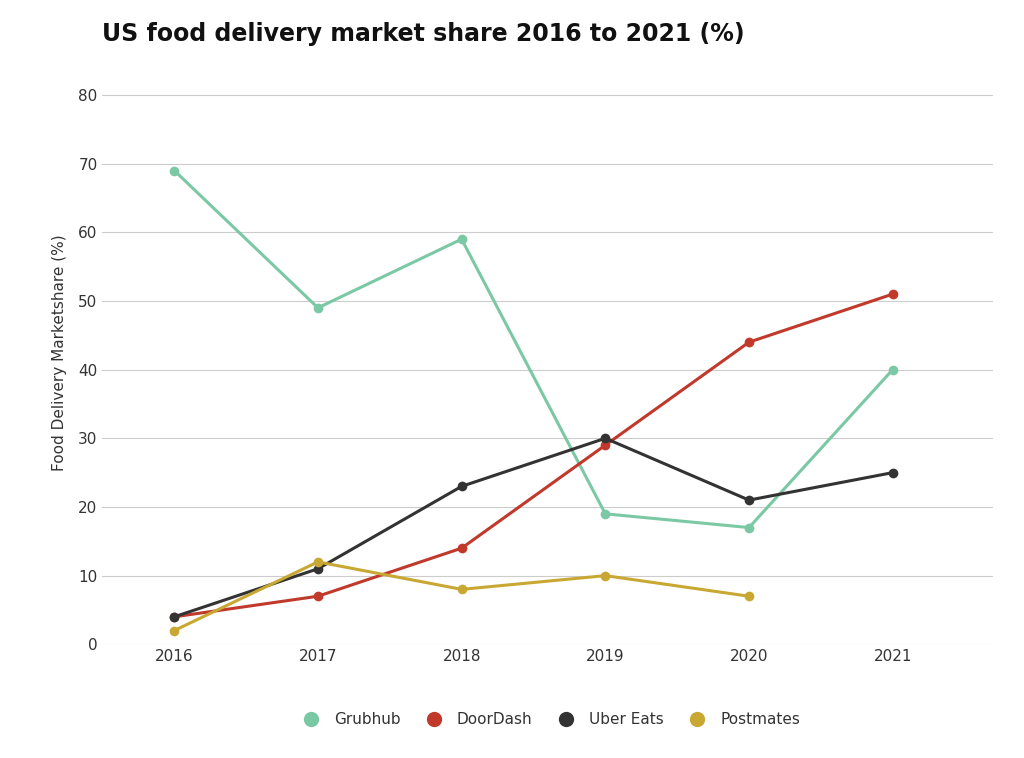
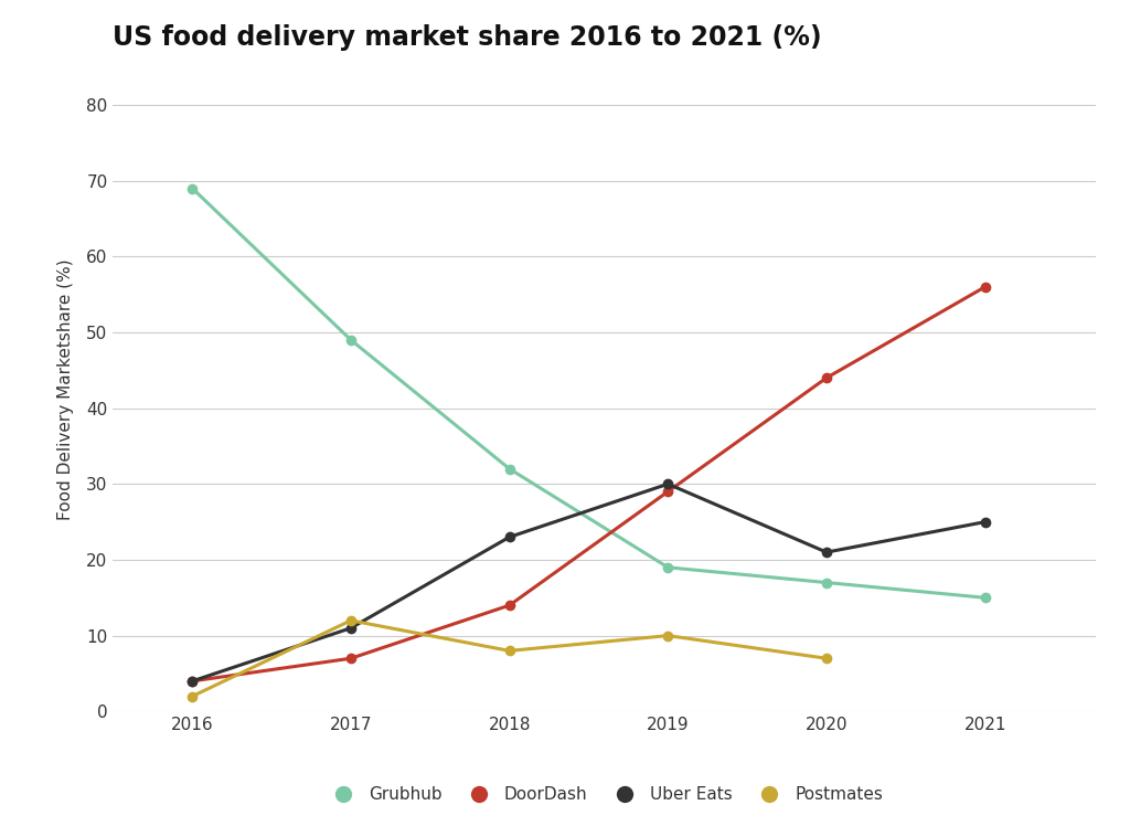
Grubhub/2018: 59 -> 32
Grubhub/2021: 40 -> 15
DoorDash/2021: 51 -> 56
